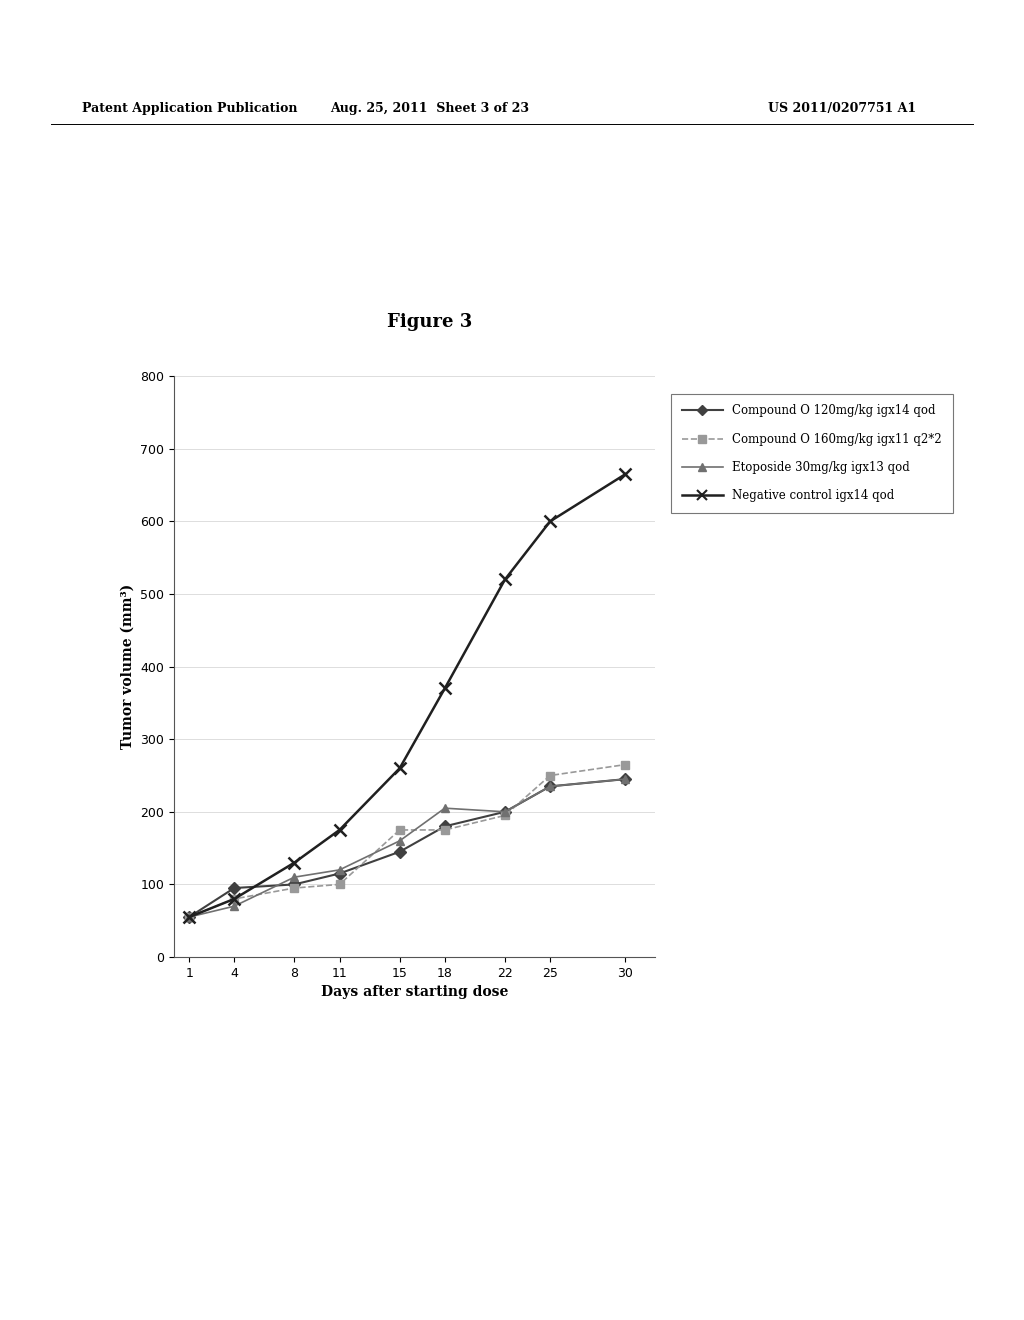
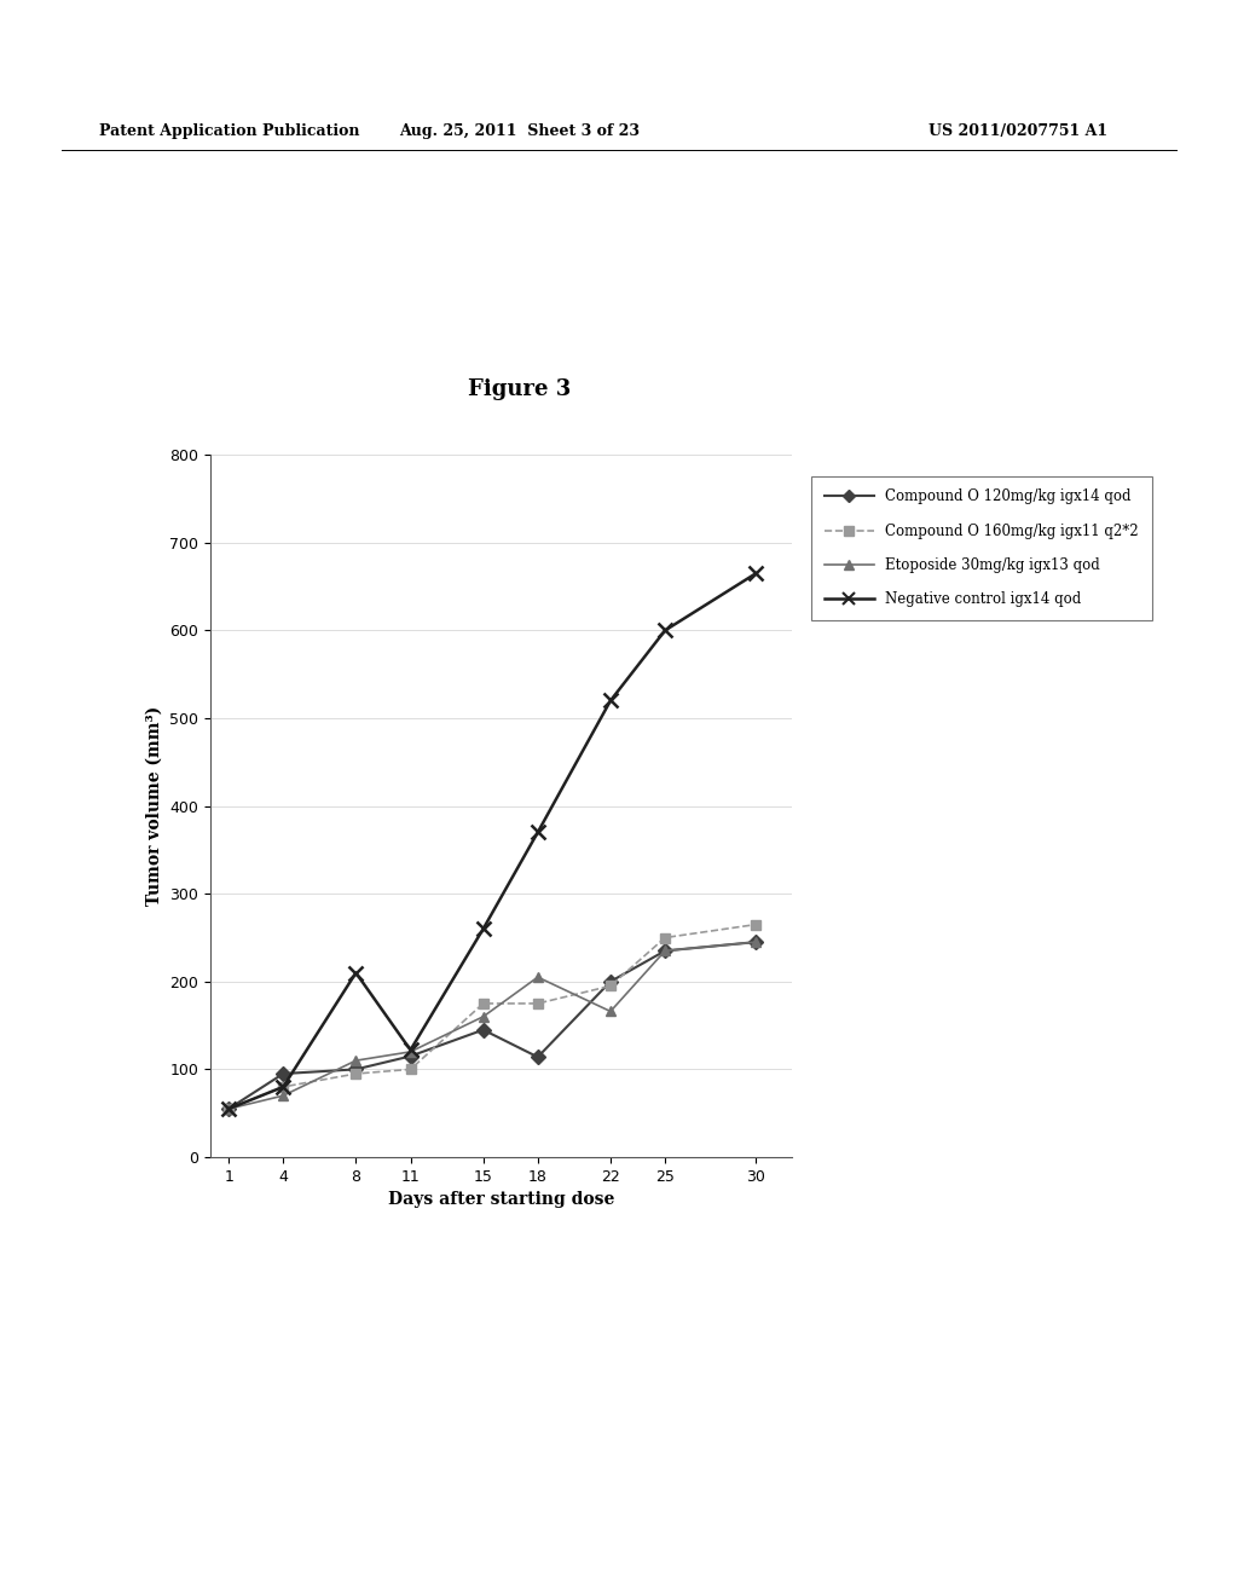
Negative control igx14 qod/8: 130 -> 210
Negative control igx14 qod/11: 175 -> 122
Compound O 120mg/kg igx14 qod/18: 180 -> 114
Etoposide 30mg/kg igx13 qod/22: 200 -> 166
